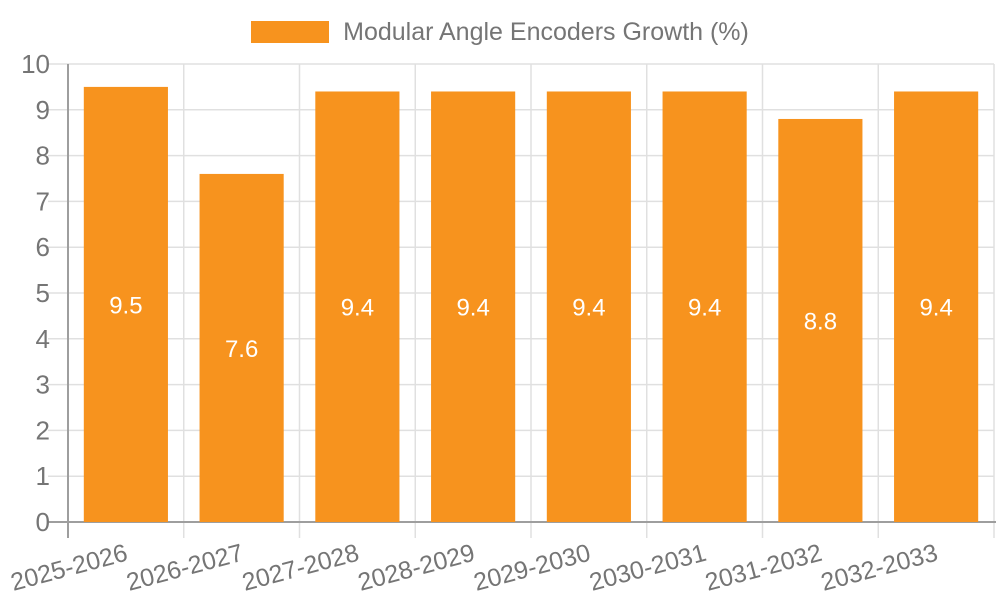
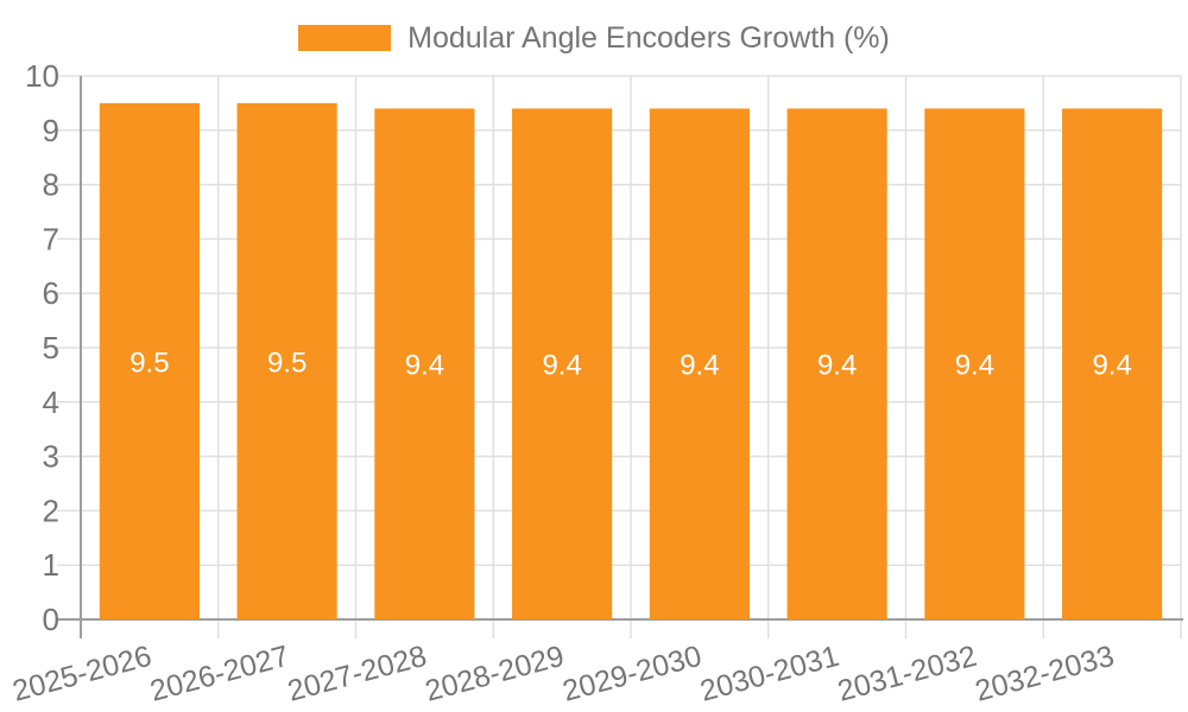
2026-2027: 7.6 -> 9.5
2031-2032: 8.8 -> 9.4
